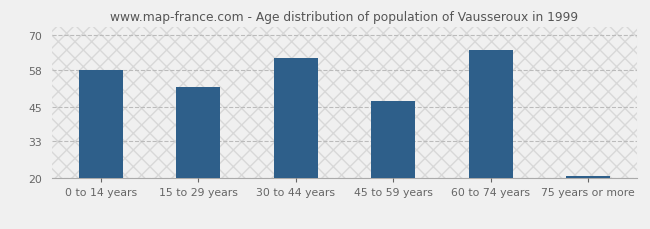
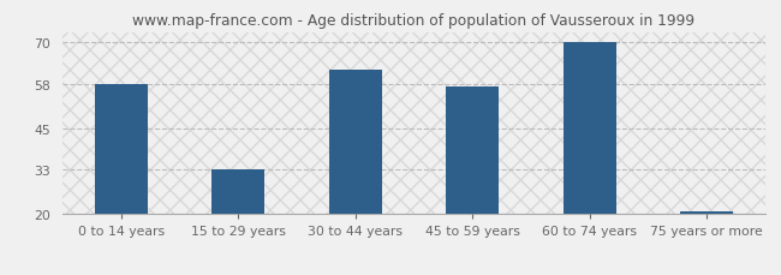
15 to 29 years: 52 -> 33
45 to 59 years: 47 -> 57
60 to 74 years: 65 -> 70
